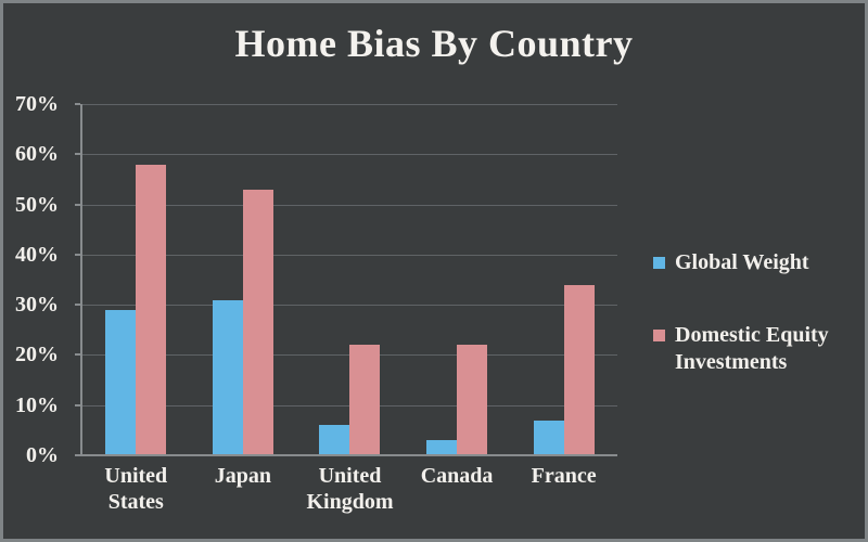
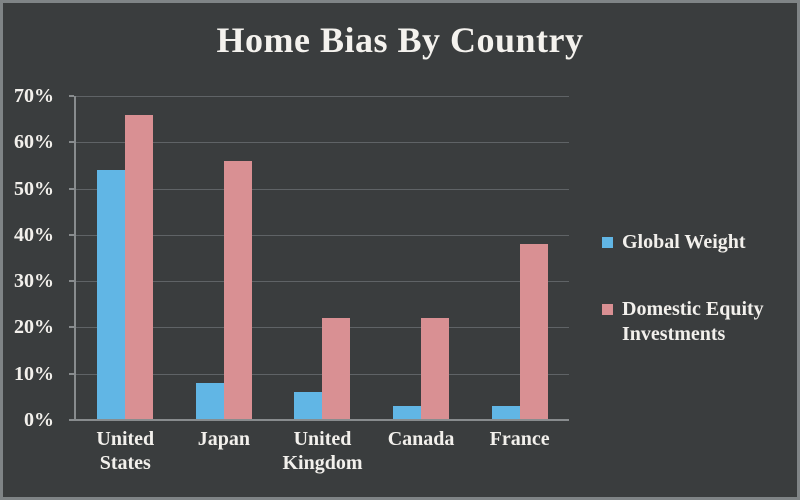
Global Weight/United States: 29% -> 54%
Domestic Equity Investments/United States: 58% -> 66%
Global Weight/Japan: 31% -> 8%
Domestic Equity Investments/Japan: 53% -> 56%
Global Weight/France: 7% -> 3%
Domestic Equity Investments/France: 34% -> 38%
